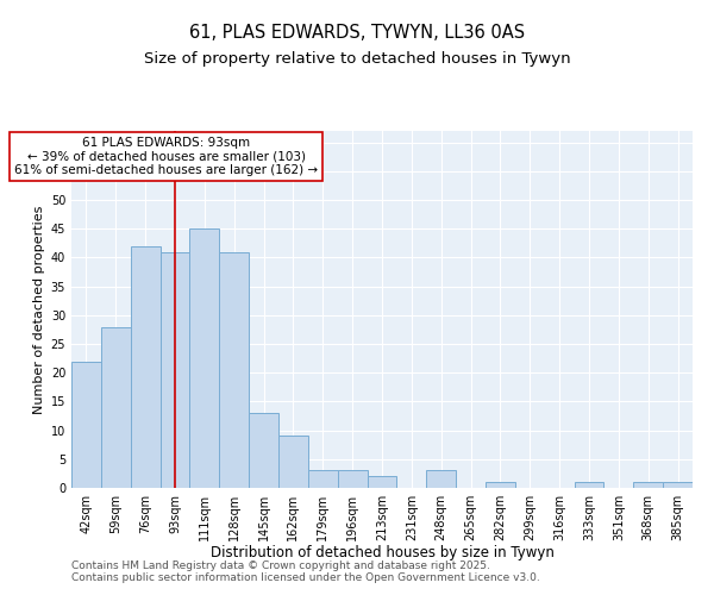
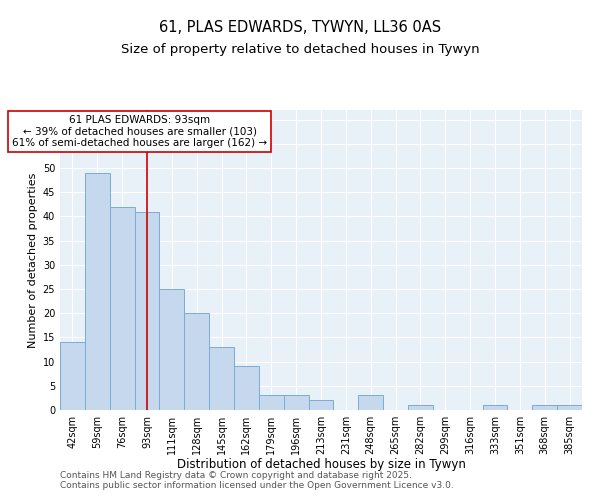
42sqm: 22 -> 14
59sqm: 28 -> 49
111sqm: 45 -> 25
128sqm: 41 -> 20
